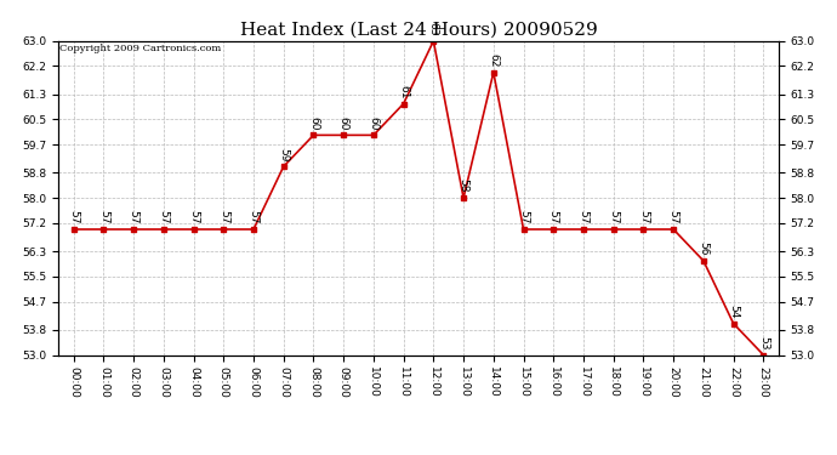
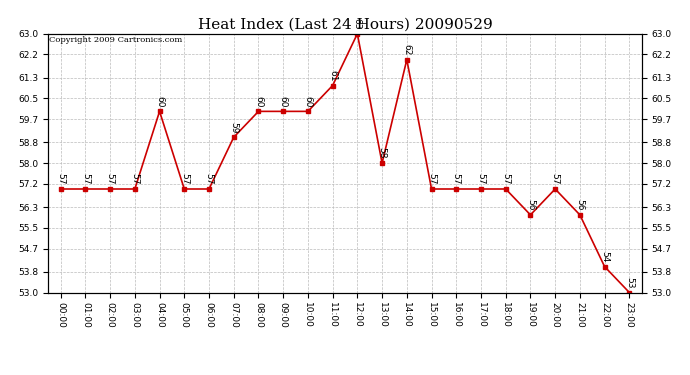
04:00: 57 -> 60
19:00: 57 -> 56
